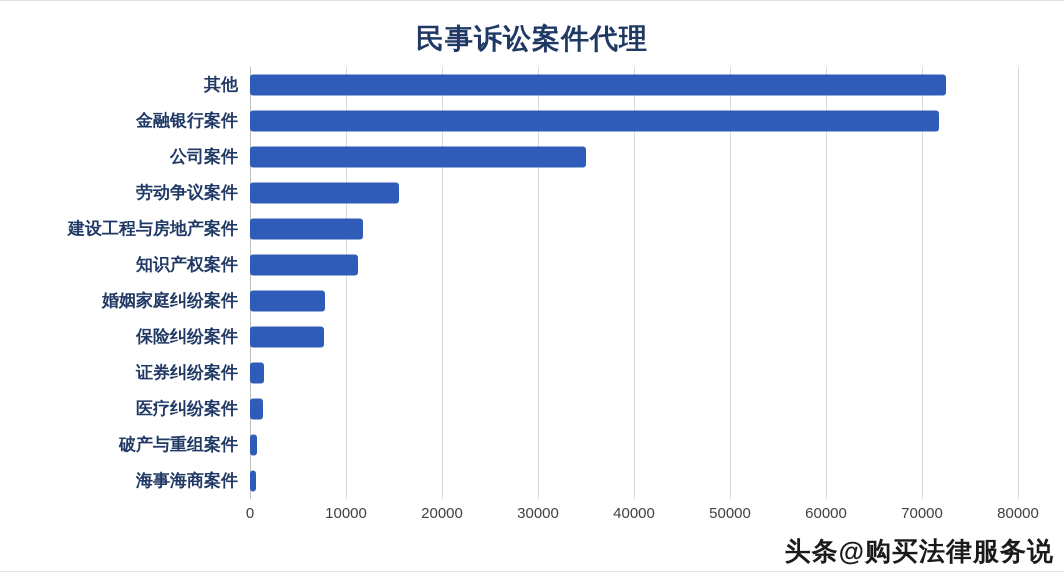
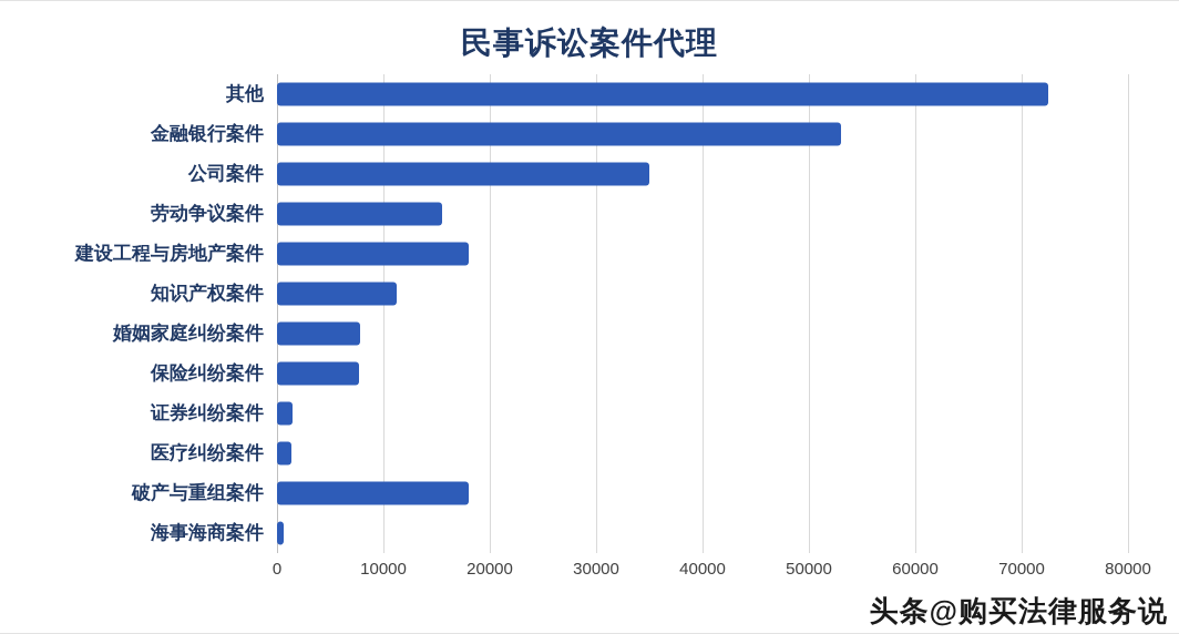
金融银行案件: 72000 -> 53000
建设工程与房地产案件: 12000 -> 18000
破产与重组案件: 1000 -> 18000
